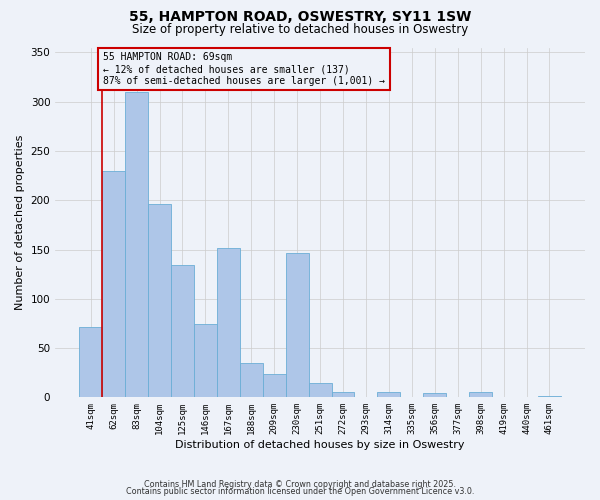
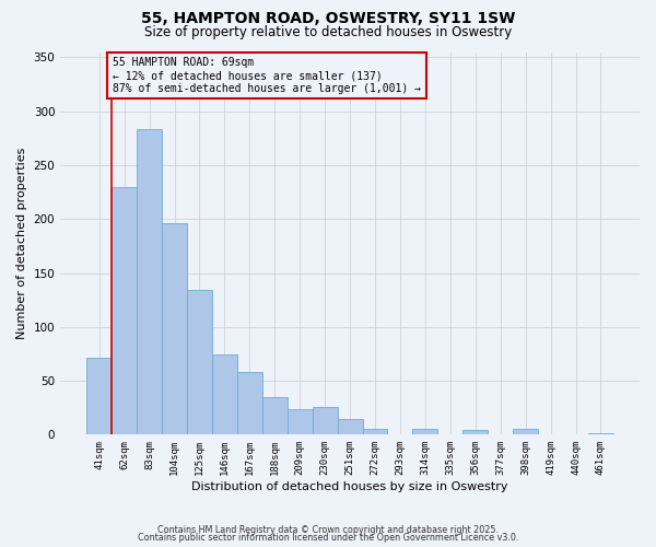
83sqm: 310 -> 283
167sqm: 152 -> 58
230sqm: 146 -> 26
